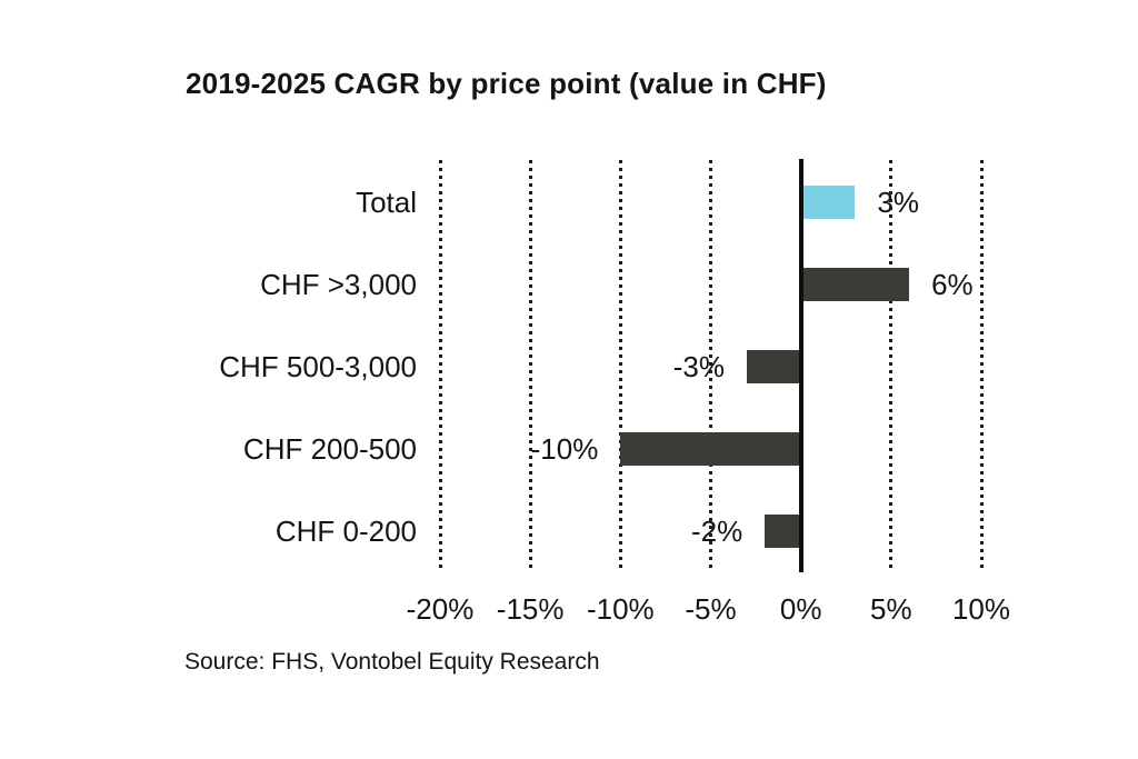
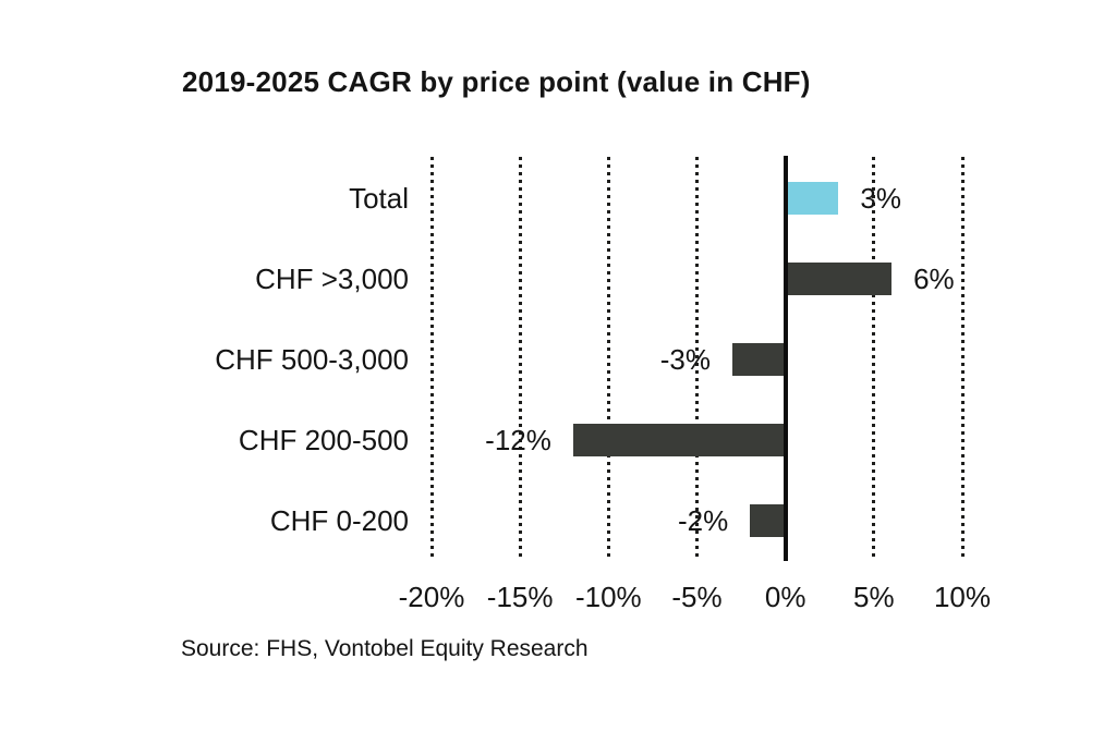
CHF 200-500: -10% -> -12%
